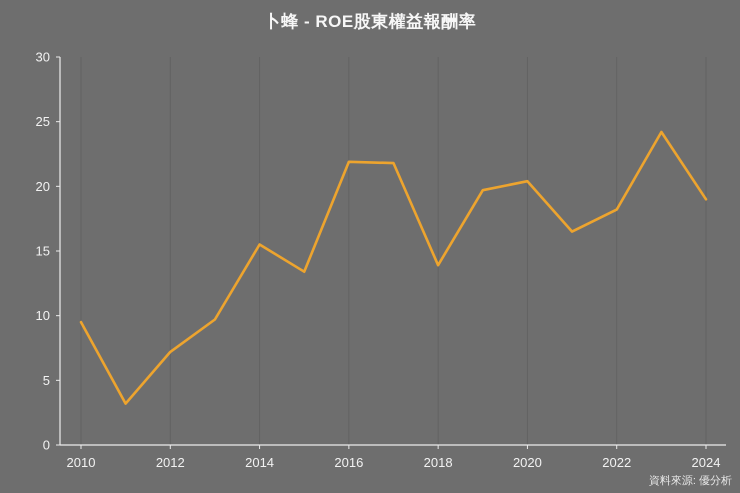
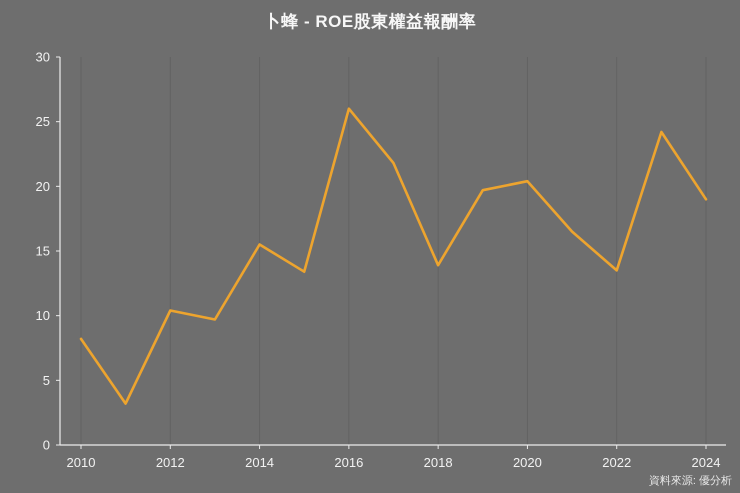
2010: 9.5 -> 8.2
2012: 7.2 -> 10.4
2016: 21.9 -> 26.0
2022: 18.2 -> 13.5
